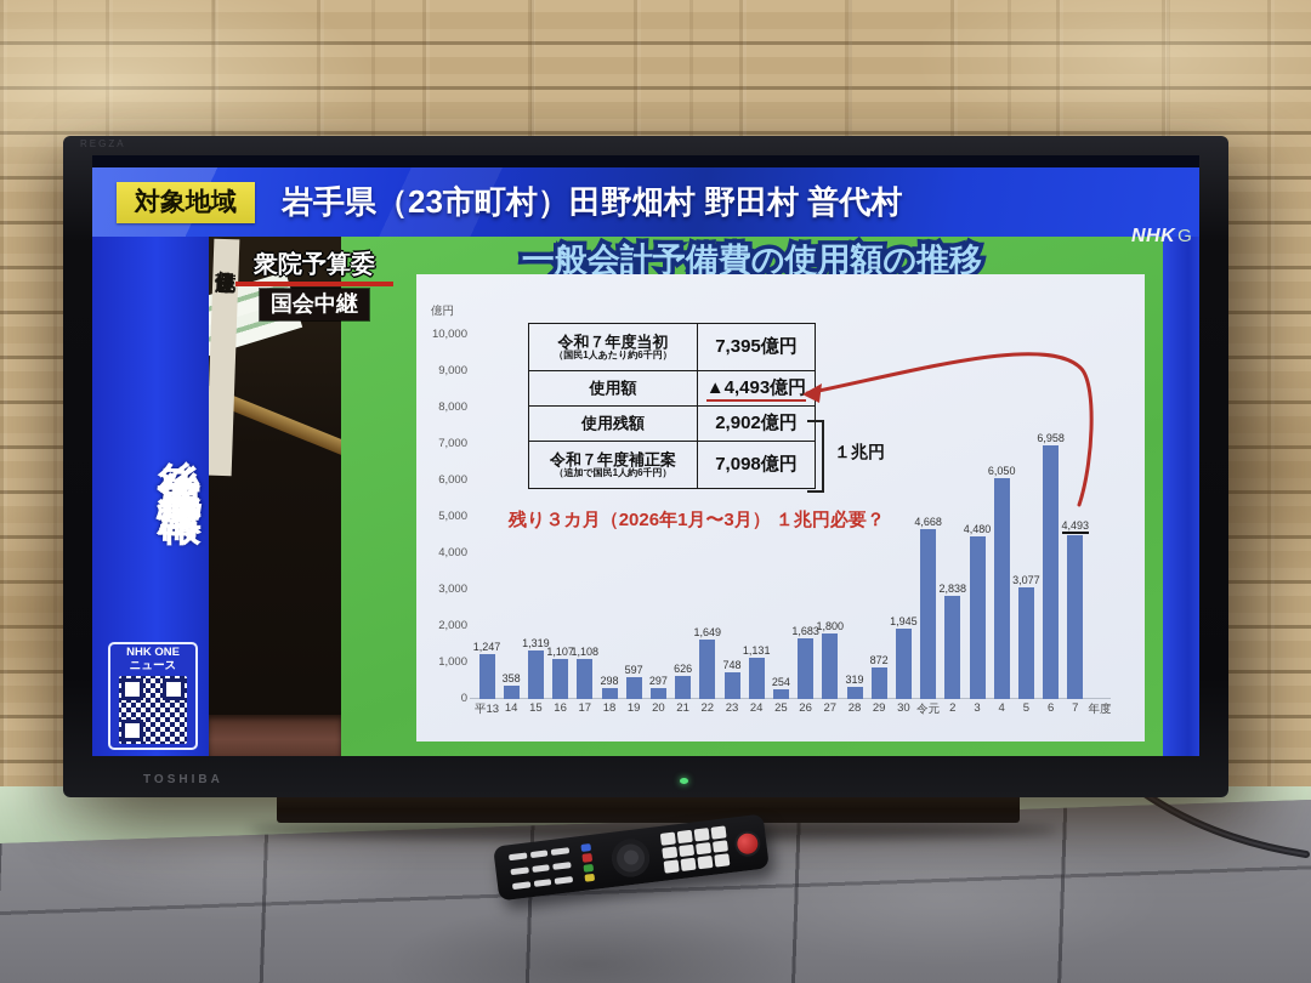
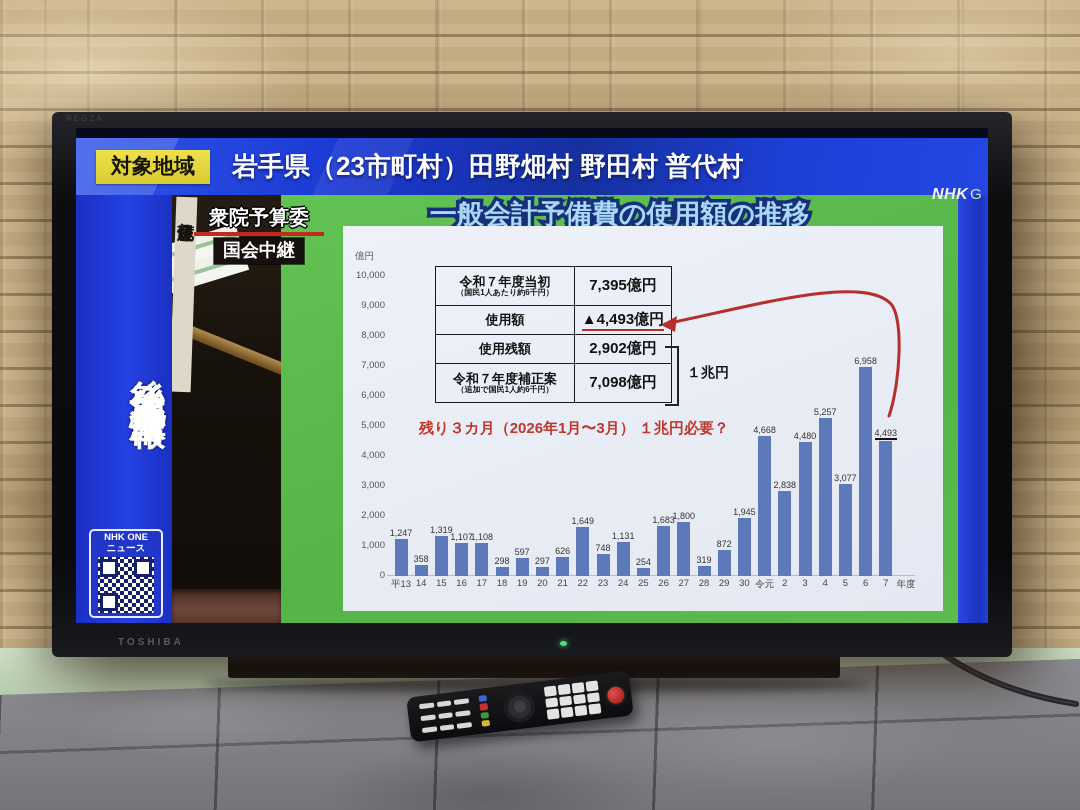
4: 6,050 -> 5,257
